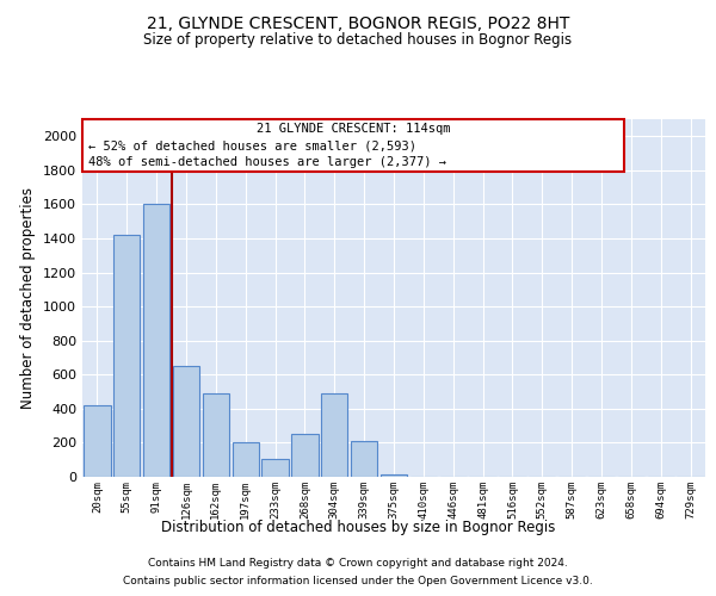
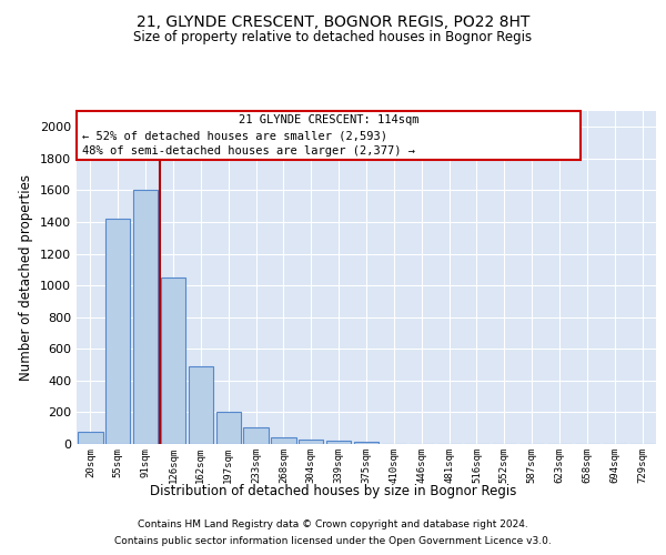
20sqm: 420 -> 80
126sqm: 650 -> 1050
268sqm: 250 -> 40
304sqm: 490 -> 20
339sqm: 210 -> 20
